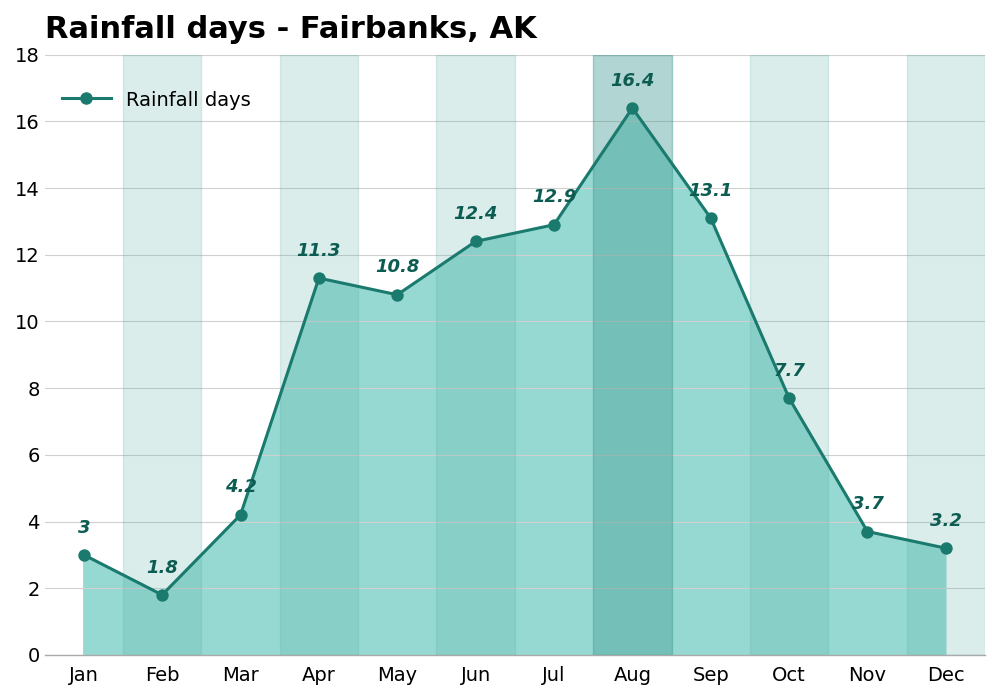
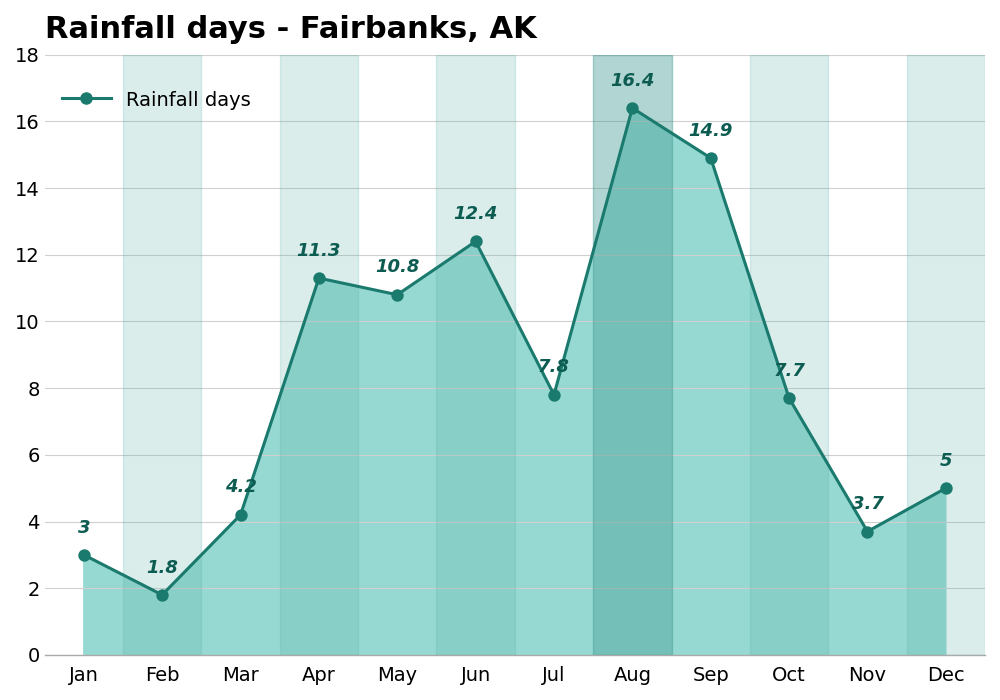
Jul: 12.9 -> 7.8
Sep: 13.1 -> 14.9
Dec: 3.2 -> 5
